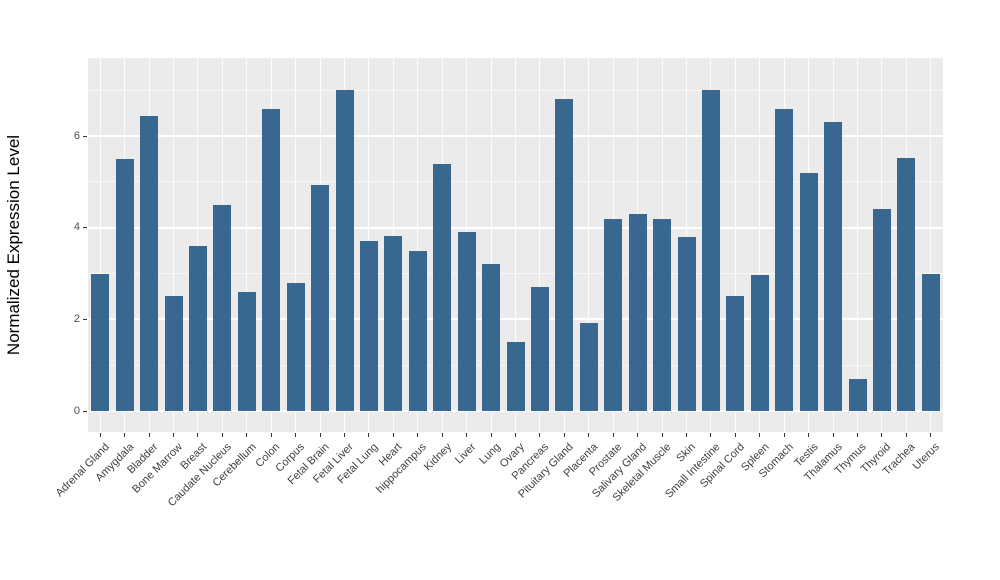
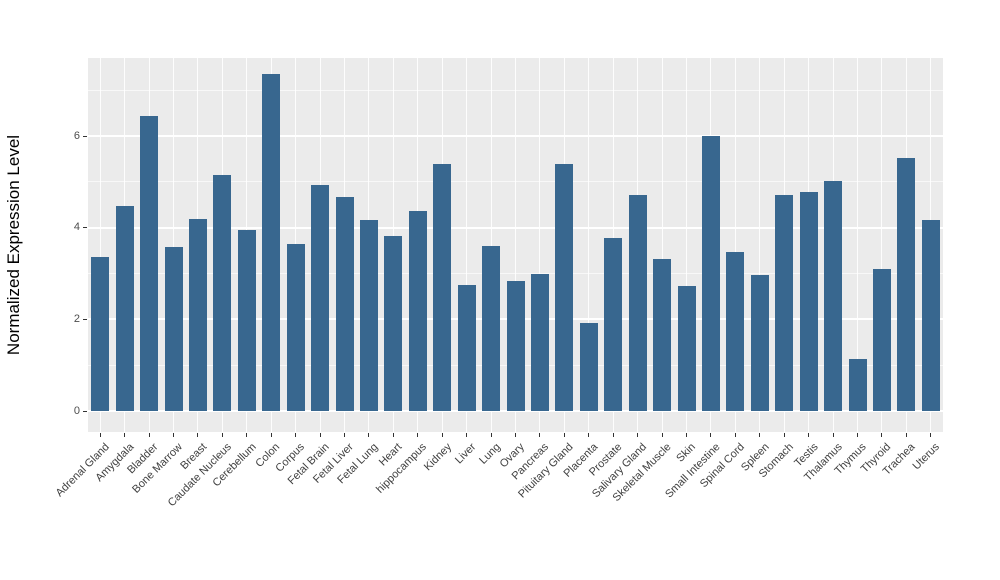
Adrenal Gland: 3.0 -> 3.4
Amygdala: 5.5 -> 4.5
Bone Marrow: 2.5 -> 3.6
Breast: 3.6 -> 4.2
Caudate Nucleus: 4.5 -> 5.1
Cerebellum: 2.6 -> 4.0
Colon: 6.6 -> 7.4
Corpus: 2.8 -> 3.6
Fetal Liver: 7.0 -> 4.7
Fetal Lung: 3.7 -> 4.2
hippocampus: 3.5 -> 4.4
Liver: 3.9 -> 2.8
Lung: 3.2 -> 3.6
Ovary: 1.5 -> 2.8
Pancreas: 2.7 -> 3.0
Pituitary Gland: 6.8 -> 5.4
Prostate: 4.2 -> 3.8
Salivary Gland: 4.3 -> 4.7
Skeletal Muscle: 4.2 -> 3.3
Skin: 3.8 -> 2.7
Small Intestine: 7.0 -> 6.0
Spinal Cord: 2.5 -> 3.5
Stomach: 6.6 -> 4.7
Testis: 5.2 -> 4.8
Thalamus: 6.3 -> 5.0
Thymus: 0.7 -> 1.1
Thyroid: 4.4 -> 3.1
Uterus: 3.0 -> 4.2
